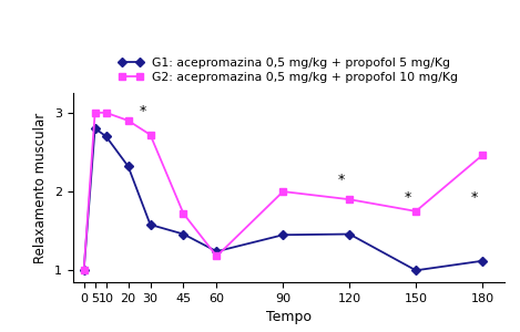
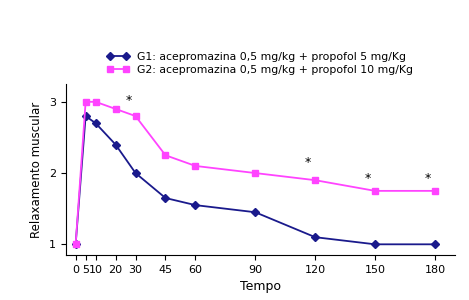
G1: acepromazina 0,5 mg/kg + propofol 5 mg/Kg/20: 2.32 -> 2.40
G1: acepromazina 0,5 mg/kg + propofol 5 mg/Kg/30: 1.58 -> 2.00
G2: acepromazina 0,5 mg/kg + propofol 10 mg/Kg/30: 2.72 -> 2.80
G1: acepromazina 0,5 mg/kg + propofol 5 mg/Kg/45: 1.46 -> 1.65
G2: acepromazina 0,5 mg/kg + propofol 10 mg/Kg/45: 1.72 -> 2.25
G1: acepromazina 0,5 mg/kg + propofol 5 mg/Kg/60: 1.24 -> 1.55
G2: acepromazina 0,5 mg/kg + propofol 10 mg/Kg/60: 1.18 -> 2.10
G1: acepromazina 0,5 mg/kg + propofol 5 mg/Kg/120: 1.46 -> 1.10
G1: acepromazina 0,5 mg/kg + propofol 5 mg/Kg/180: 1.12 -> 1.00
G2: acepromazina 0,5 mg/kg + propofol 10 mg/Kg/180: 2.46 -> 1.75
